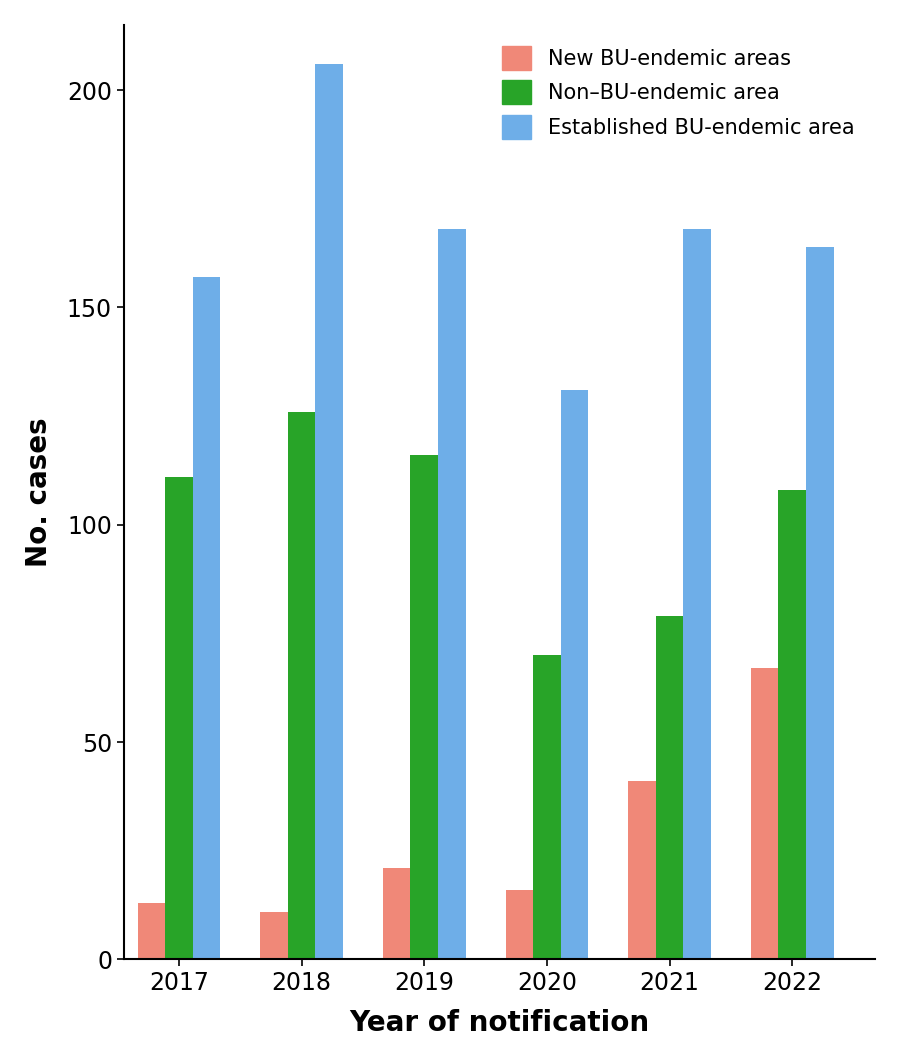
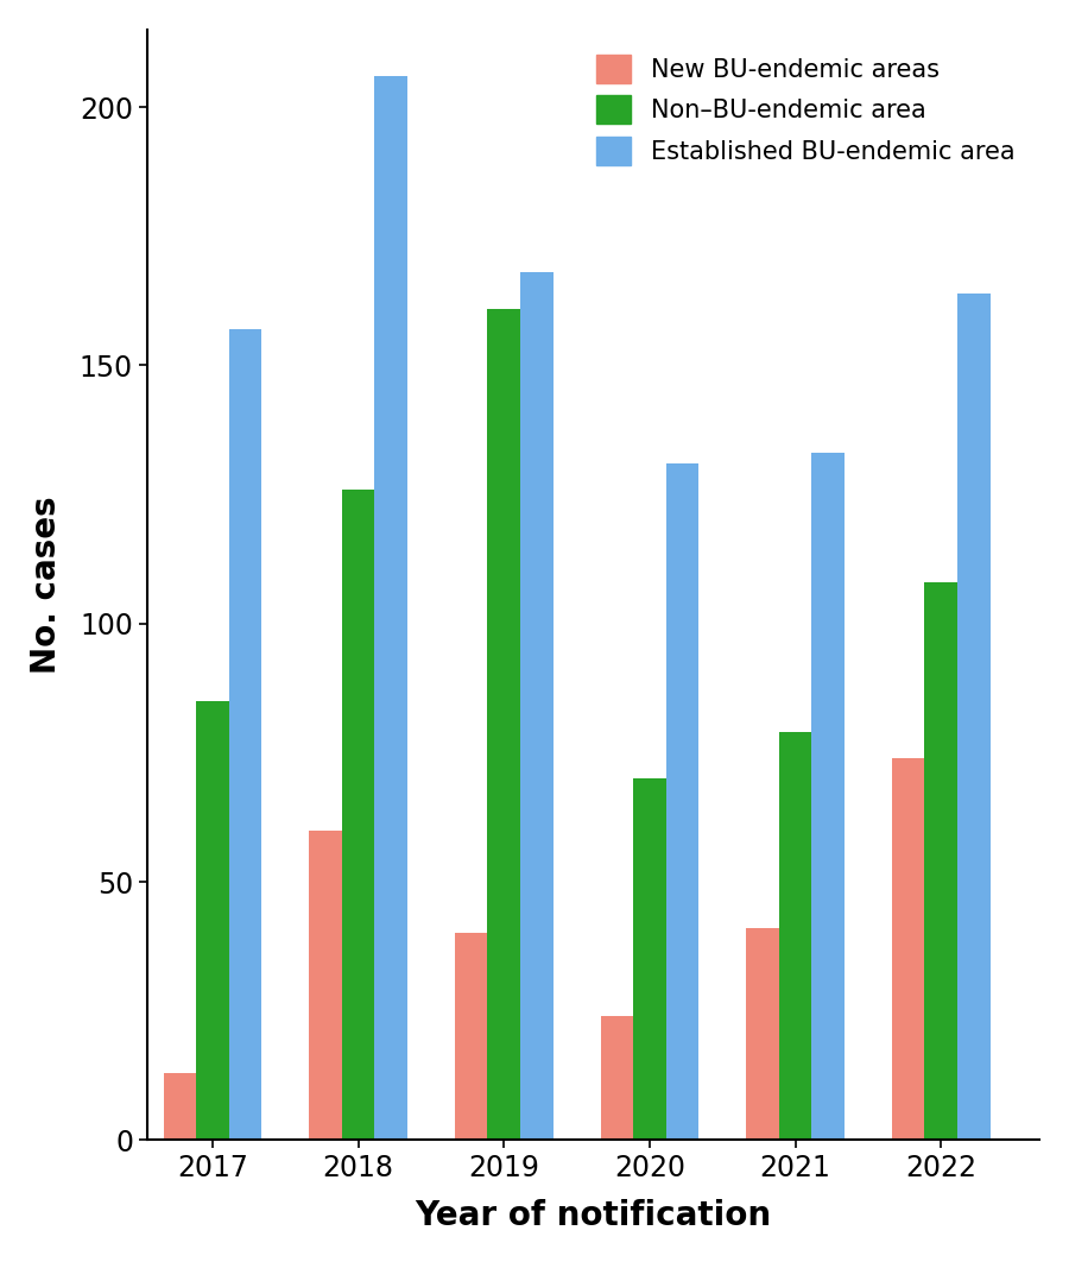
Non–BU-endemic area/2017: 111 -> 85
New BU-endemic areas/2018: 11 -> 60
New BU-endemic areas/2019: 21 -> 40
Non–BU-endemic area/2019: 116 -> 161
New BU-endemic areas/2020: 16 -> 24
Established BU-endemic area/2021: 168 -> 133
New BU-endemic areas/2022: 67 -> 74
